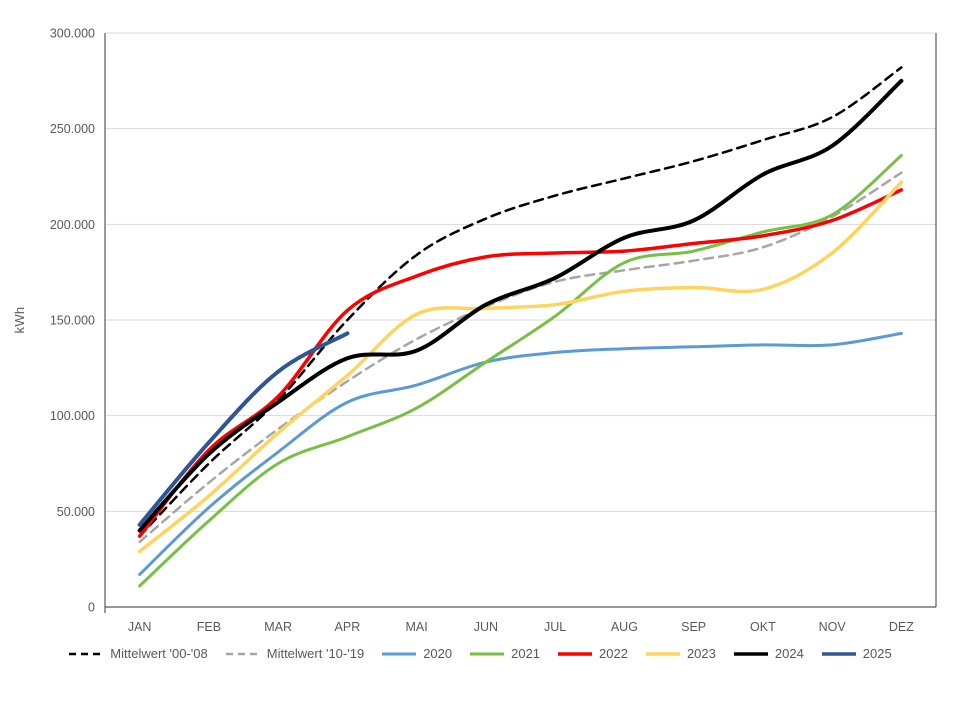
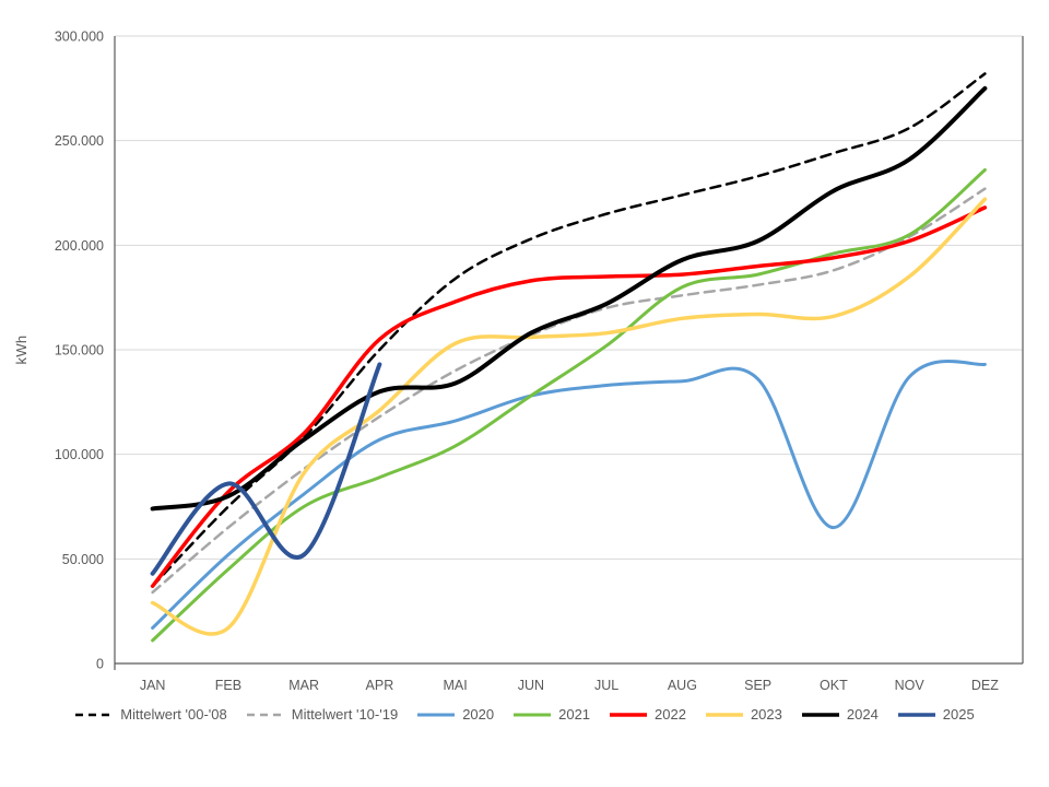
2024/JAN: 40000 -> 74000
2023/FEB: 58000 -> 17000
2025/MAR: 123000 -> 52000
2020/OKT: 137000 -> 65000
